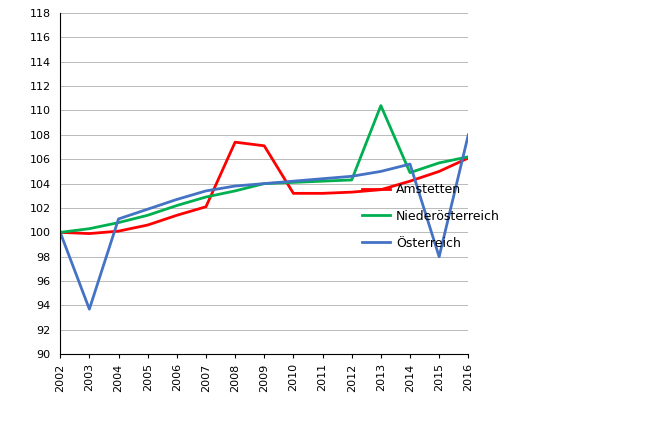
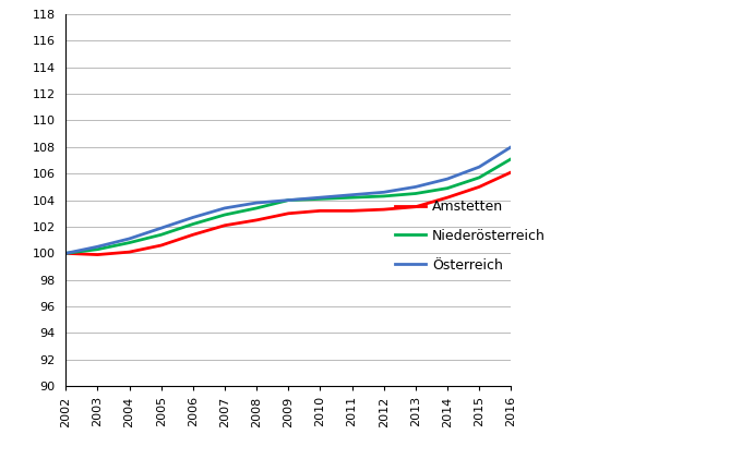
Österreich/2003: 93.7 -> 100.5
Amstetten/2008: 107.4 -> 102.5
Amstetten/2009: 107.1 -> 103.0
Niederösterreich/2013: 110.4 -> 104.5
Österreich/2015: 98.0 -> 106.5
Niederösterreich/2016: 106.2 -> 107.1
